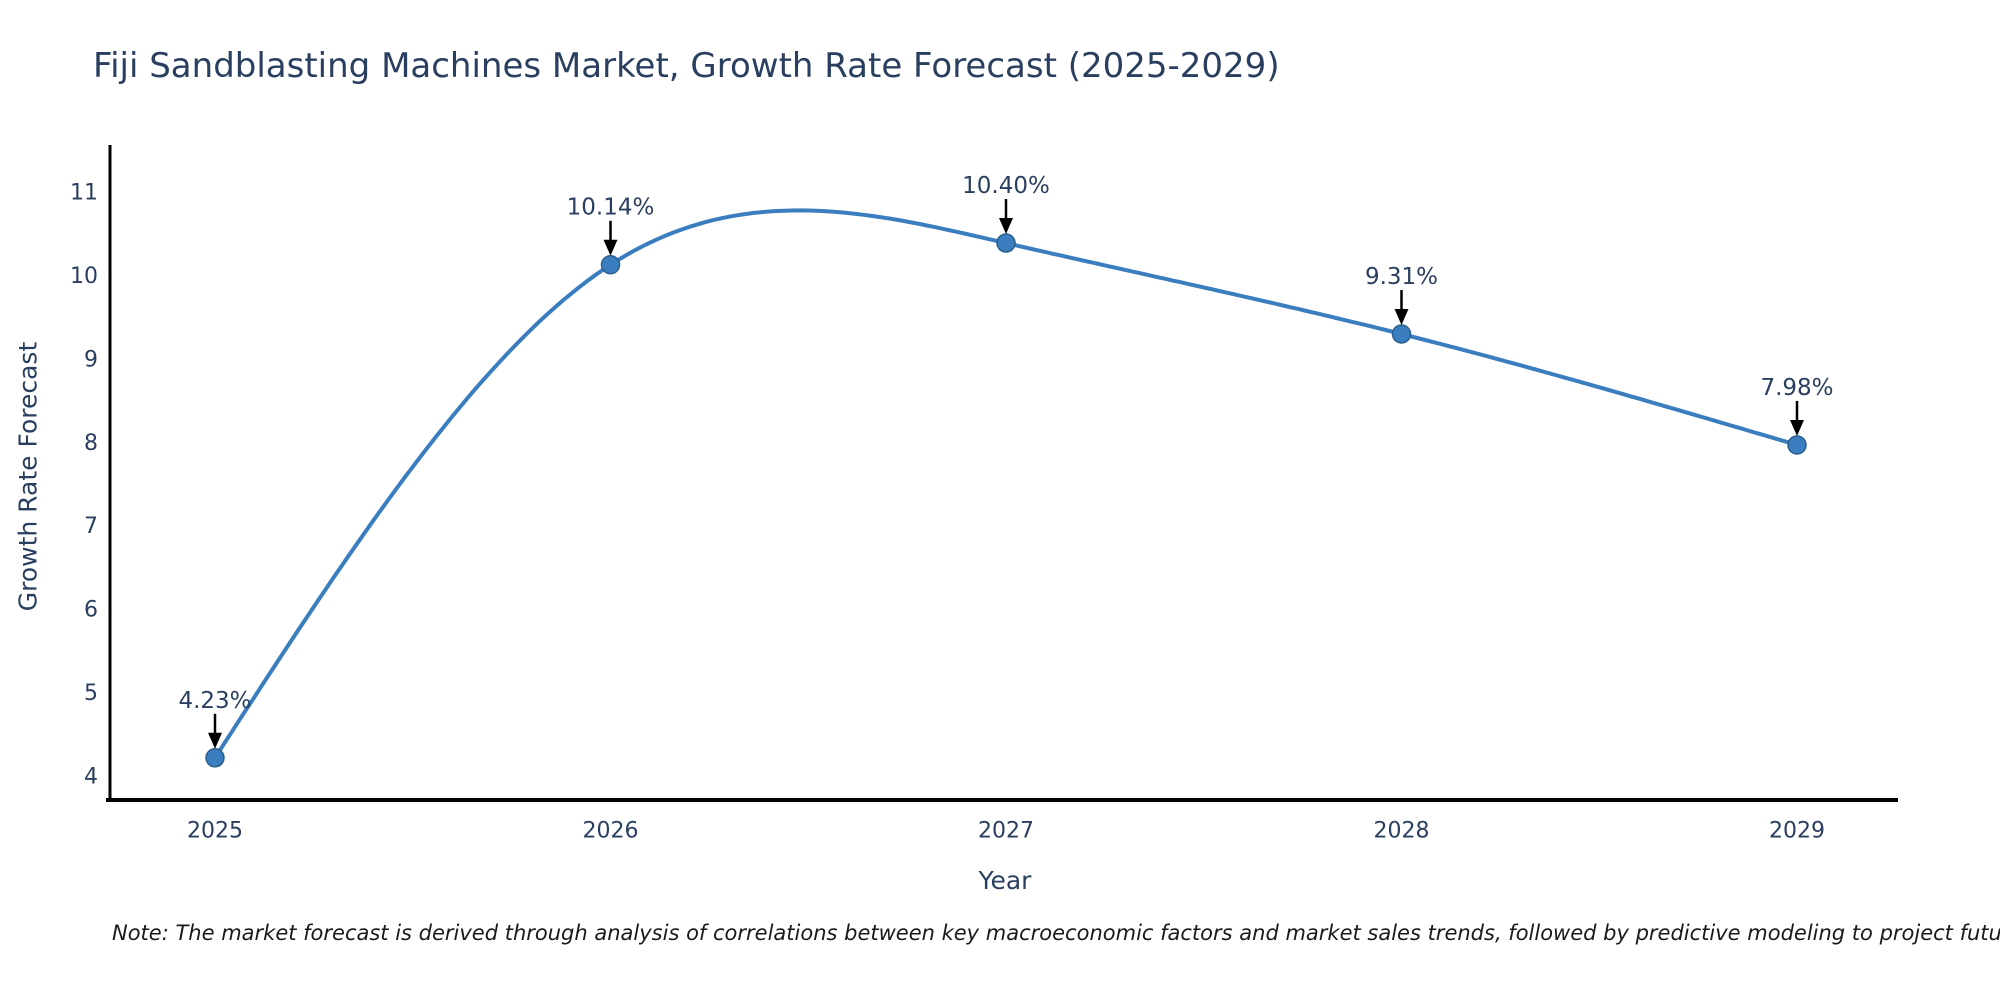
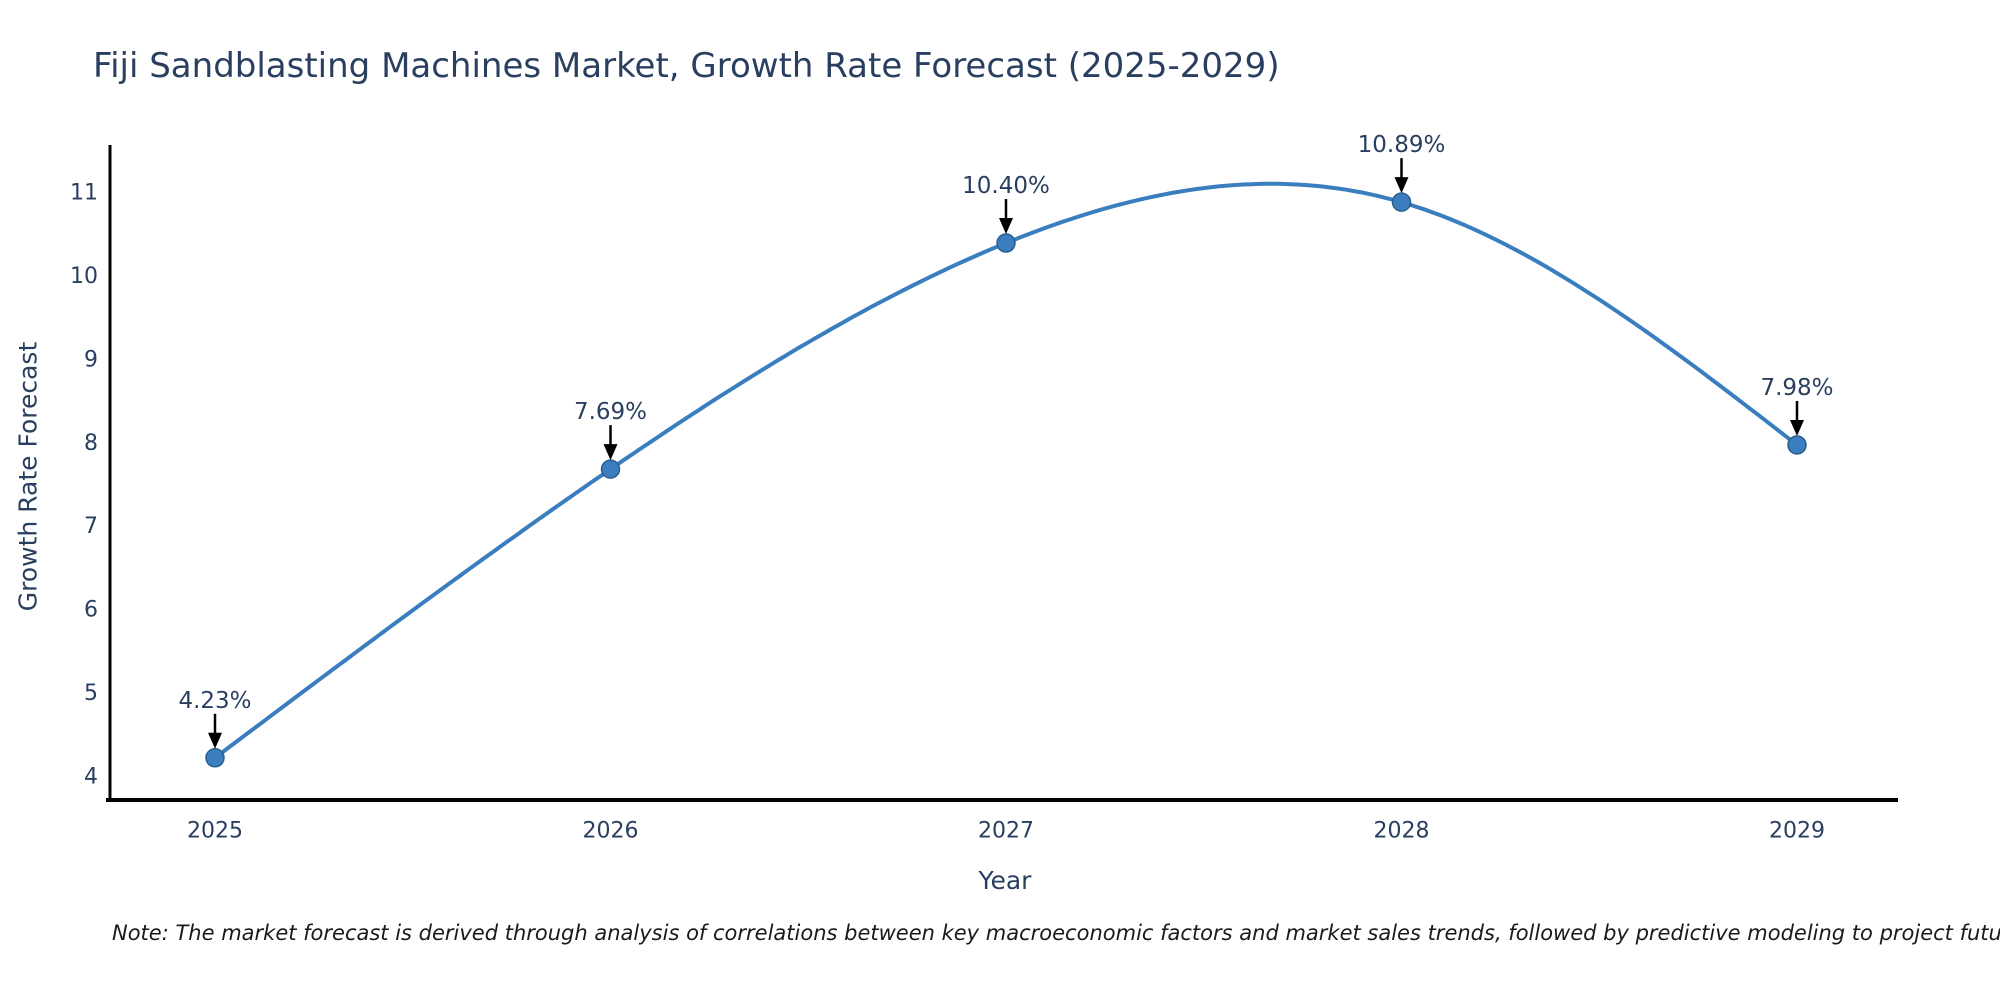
2026: 10.14% -> 7.69%
2028: 9.31% -> 10.89%
